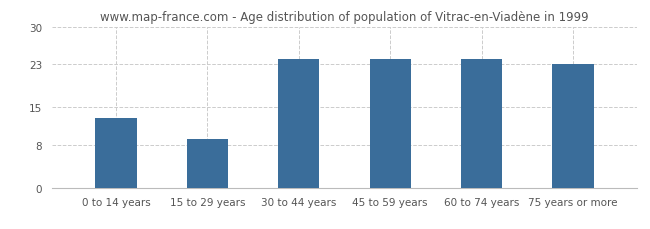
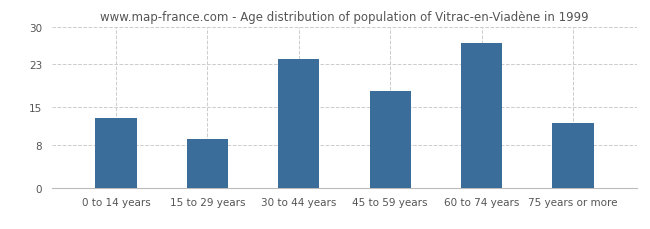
45 to 59 years: 24 -> 18
60 to 74 years: 24 -> 27
75 years or more: 23 -> 12
